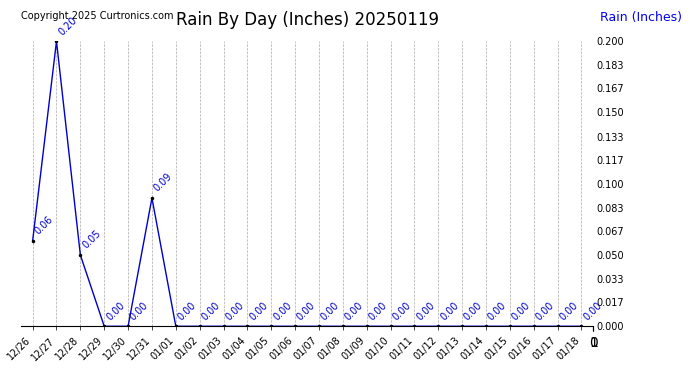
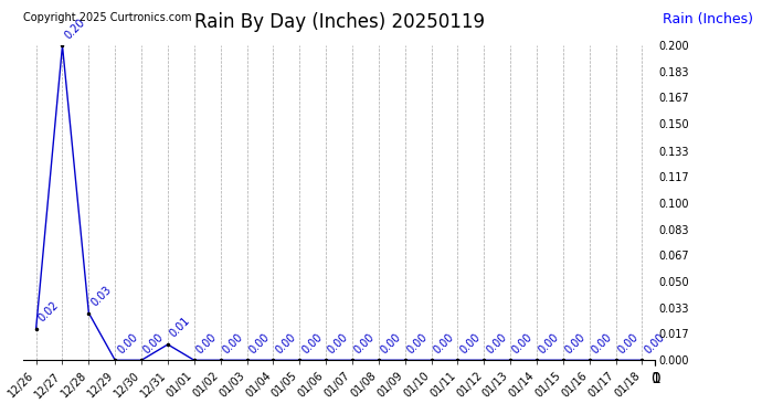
12/26: 0.06 -> 0.02
12/28: 0.05 -> 0.03
12/31: 0.09 -> 0.01
